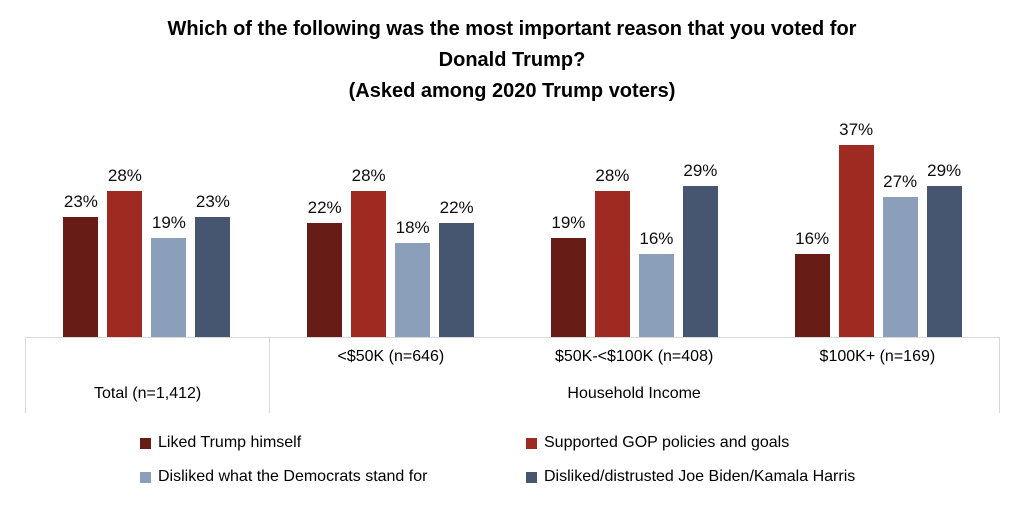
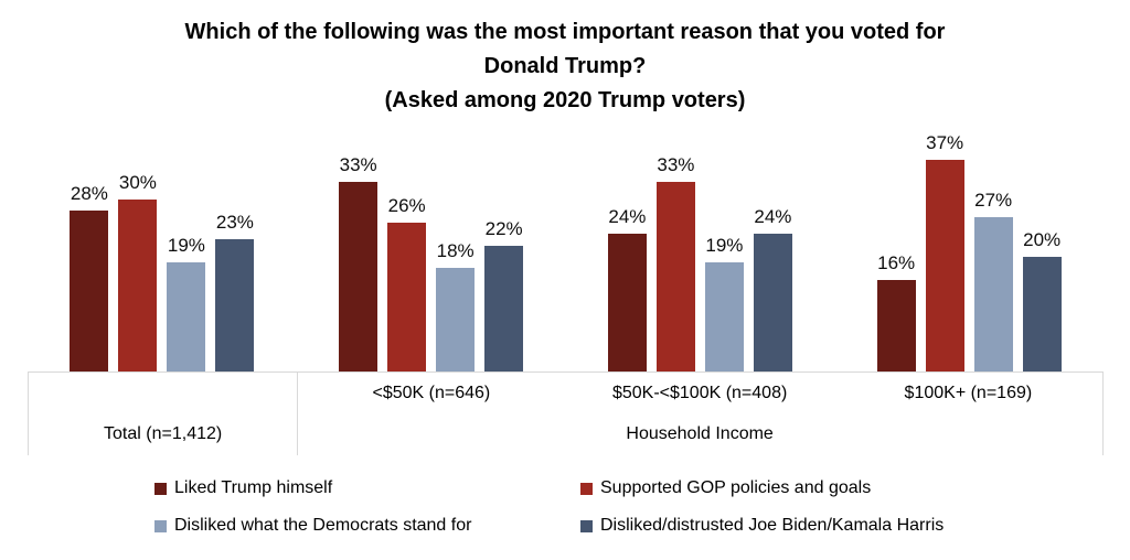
Liked Trump himself/Total (n=1,412): 23% -> 28%
Supported GOP policies and goals/Total (n=1,412): 28% -> 30%
Liked Trump himself/<$50K (n=646): 22% -> 33%
Supported GOP policies and goals/<$50K (n=646): 28% -> 26%
Liked Trump himself/$50K-<$100K (n=408): 19% -> 24%
Supported GOP policies and goals/$50K-<$100K (n=408): 28% -> 33%
Disliked what the Democrats stand for/$50K-<$100K (n=408): 16% -> 19%
Disliked/distrusted Joe Biden/Kamala Harris/$50K-<$100K (n=408): 29% -> 24%
Disliked/distrusted Joe Biden/Kamala Harris/$100K+ (n=169): 29% -> 20%
